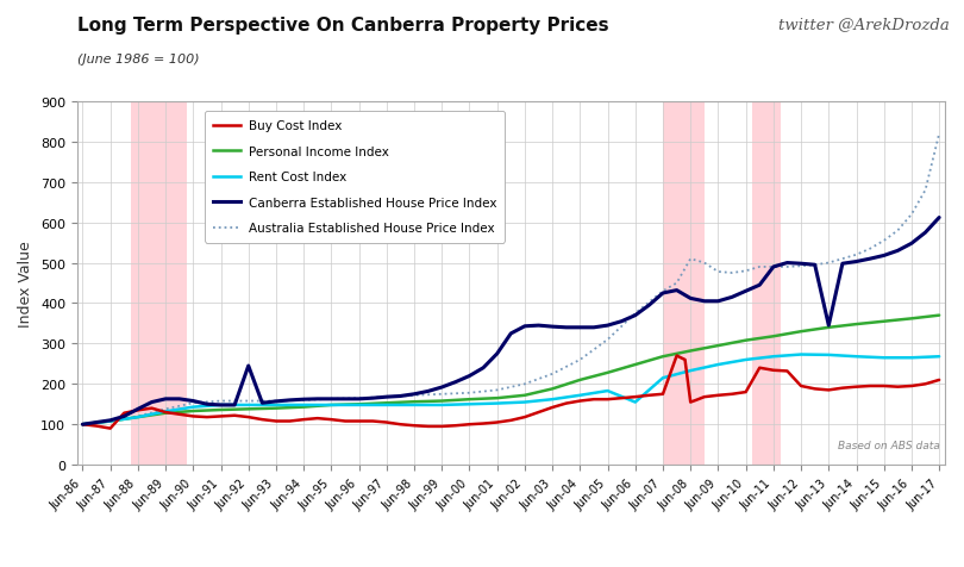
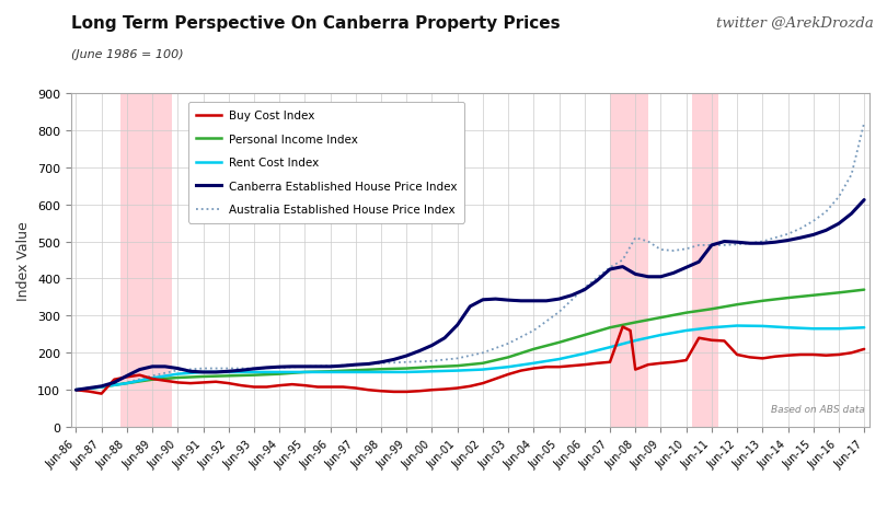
Canberra Established House Price Index/Jun-92: 245 -> 150
Rent Cost Index/Jun-06: 155 -> 198
Canberra Established House Price Index/Jun-13: 345 -> 495
